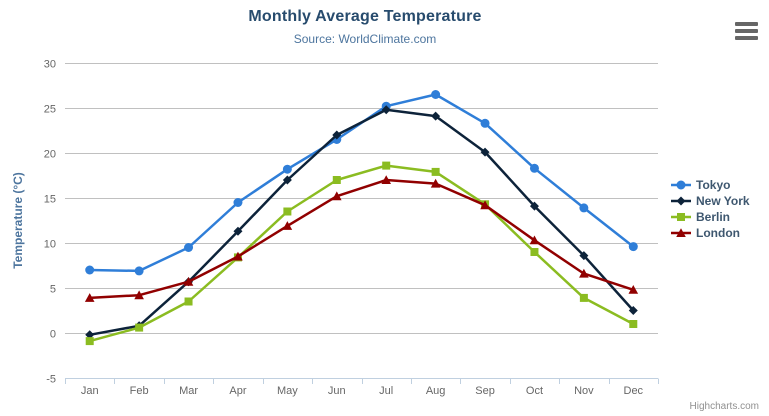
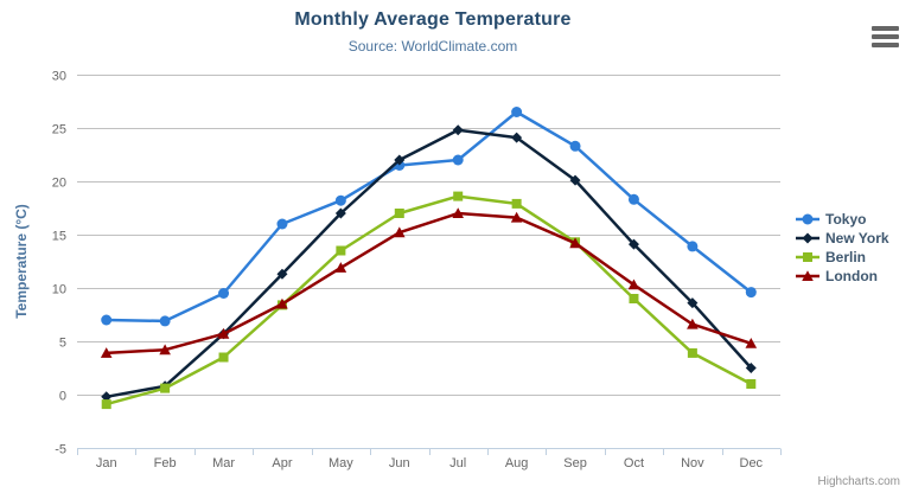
Tokyo/Apr: 14 -> 16
Tokyo/Jul: 25 -> 22
